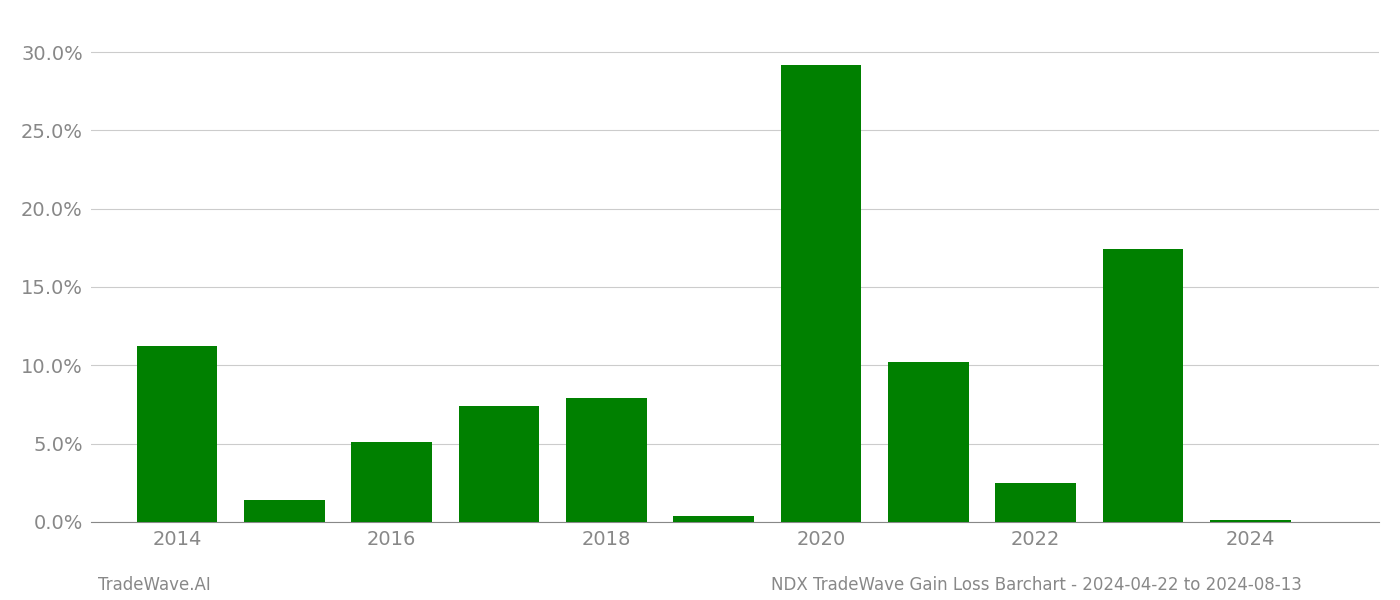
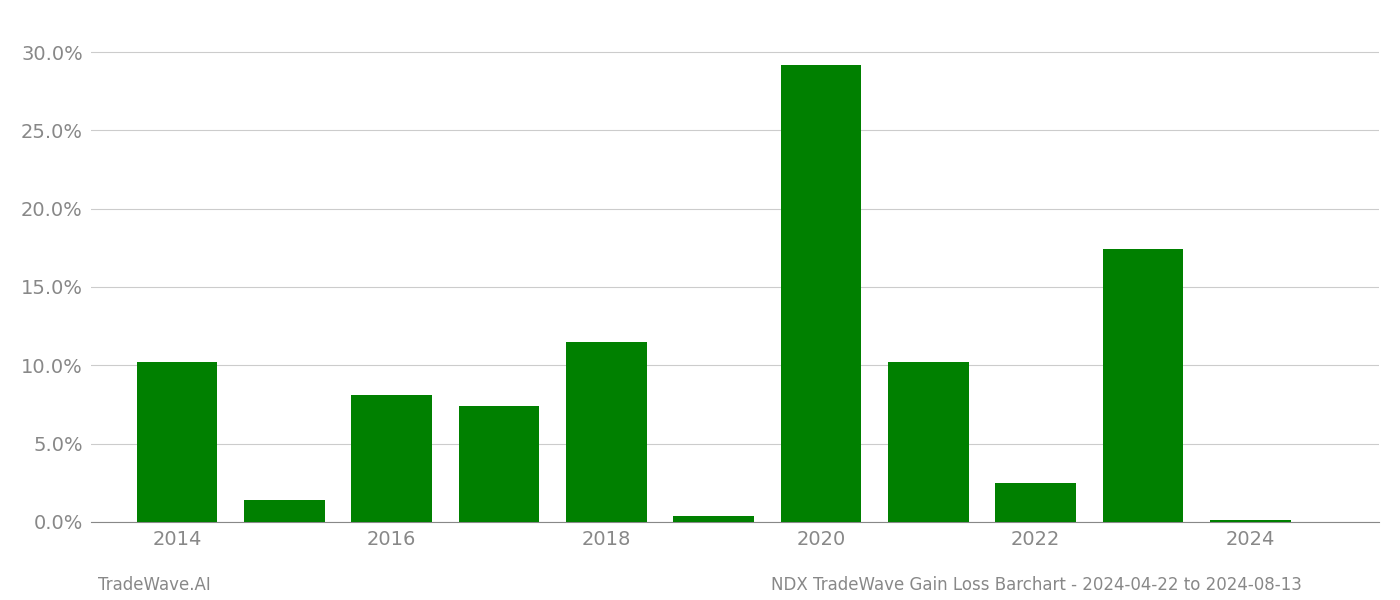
2014: 11.2% -> 10.2%
2016: 5.1% -> 8.1%
2018: 7.9% -> 11.5%
